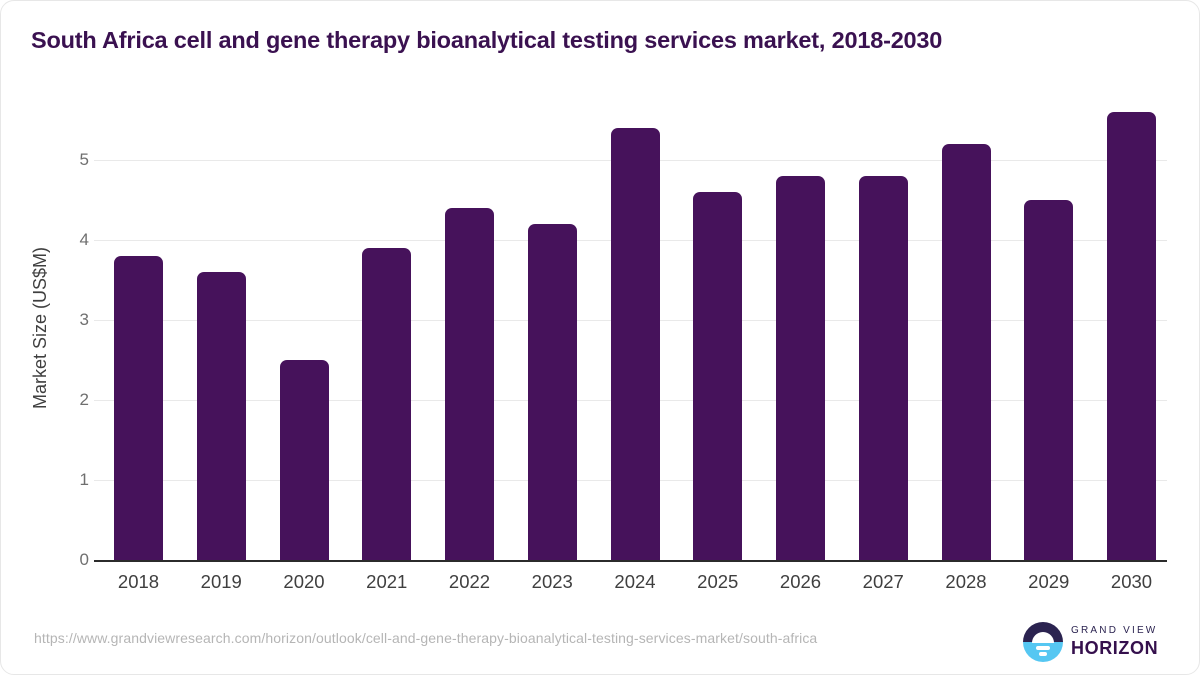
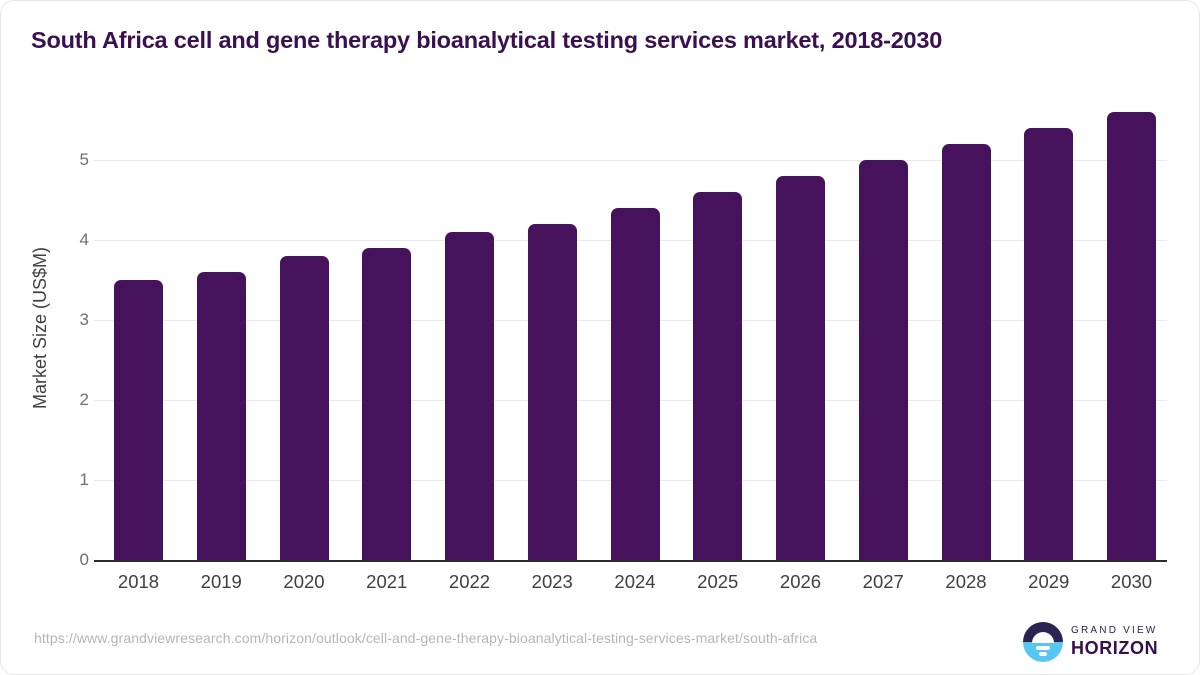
2018: 3.8 -> 3.5
2020: 2.5 -> 3.8
2022: 4.4 -> 4.1
2024: 5.4 -> 4.4
2027: 4.8 -> 5.0
2029: 4.5 -> 5.4
